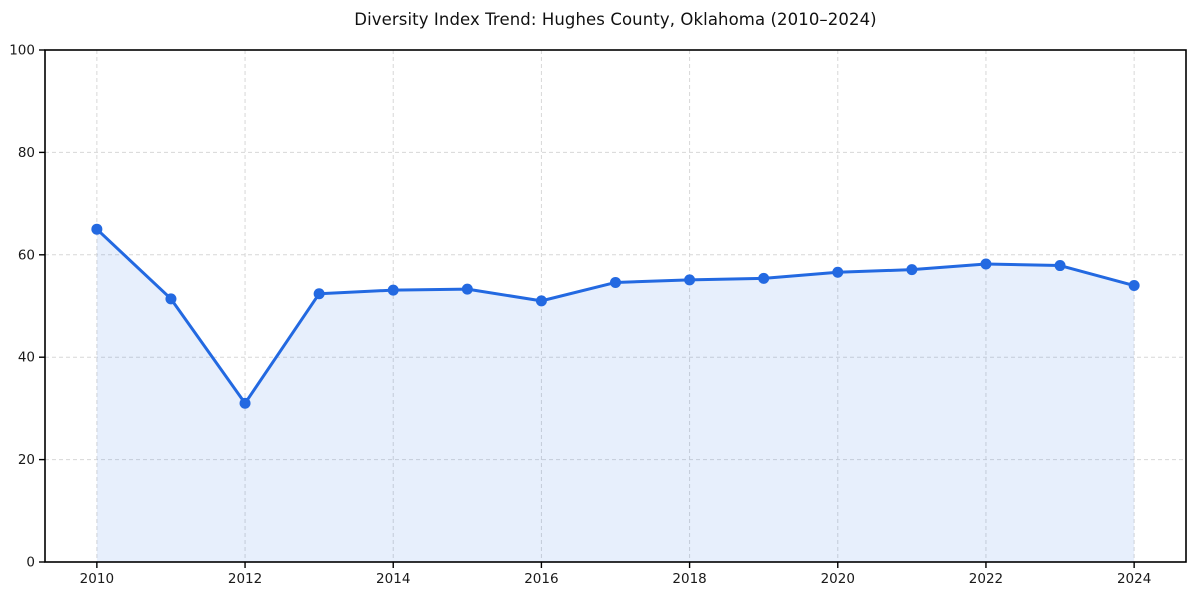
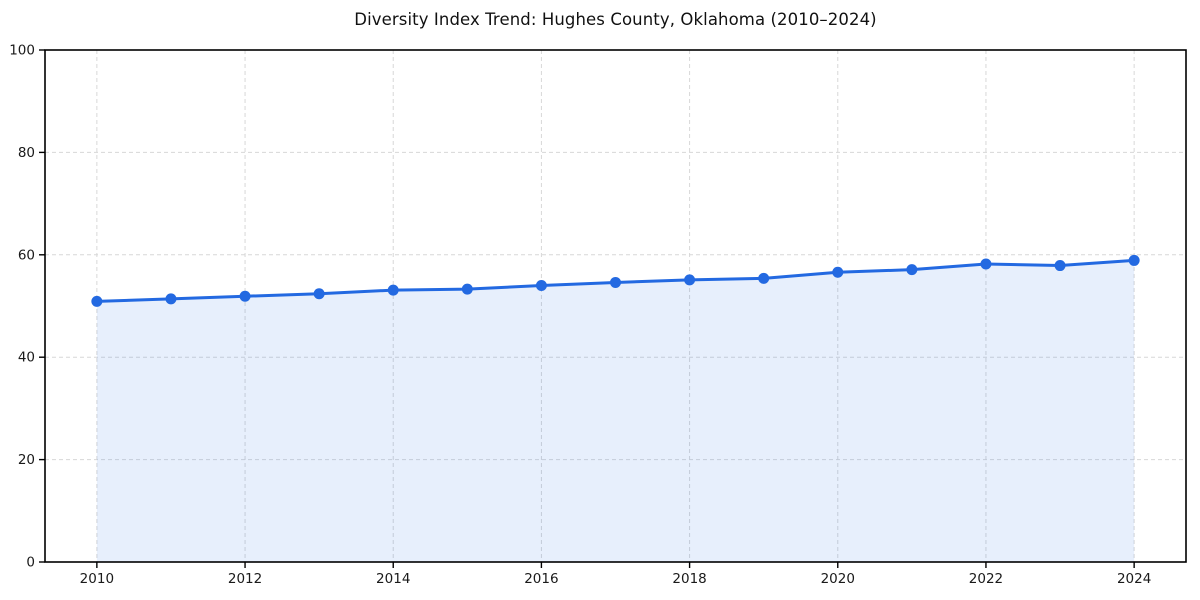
2010: 65 -> 51
2012: 31 -> 52
2016: 51 -> 54
2024: 54 -> 59
